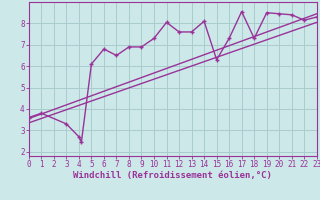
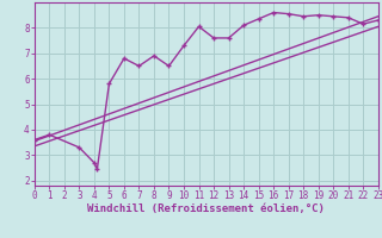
5: 6.10 -> 5.80
9: 6.90 -> 6.50
15: 6.30 -> 8.35
16: 7.30 -> 8.60
18: 7.30 -> 8.45
